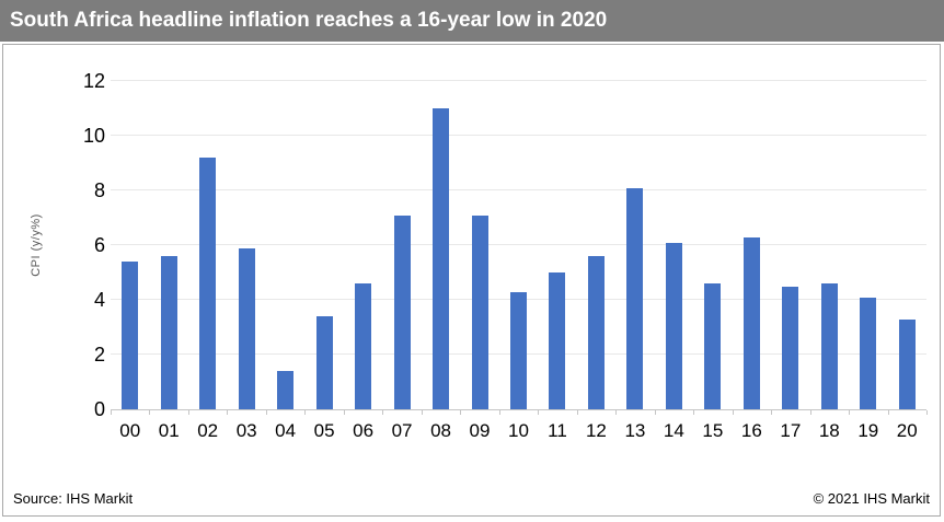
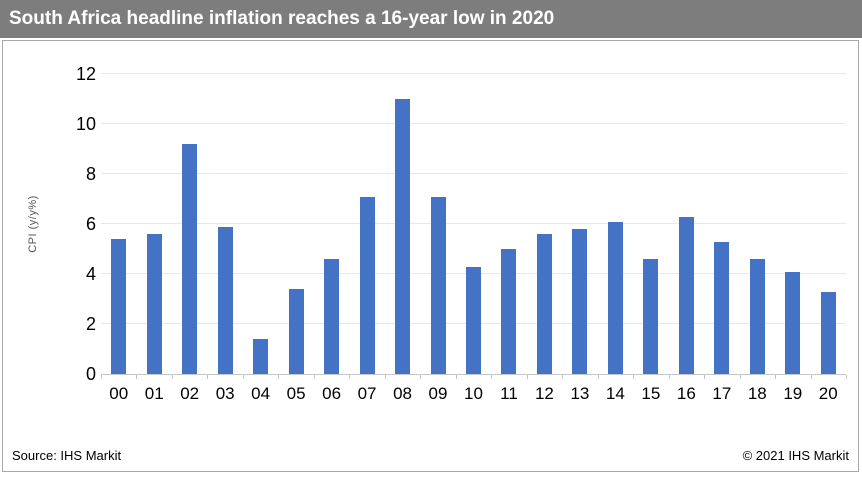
13: 8.1 -> 5.8
17: 4.5 -> 5.3
